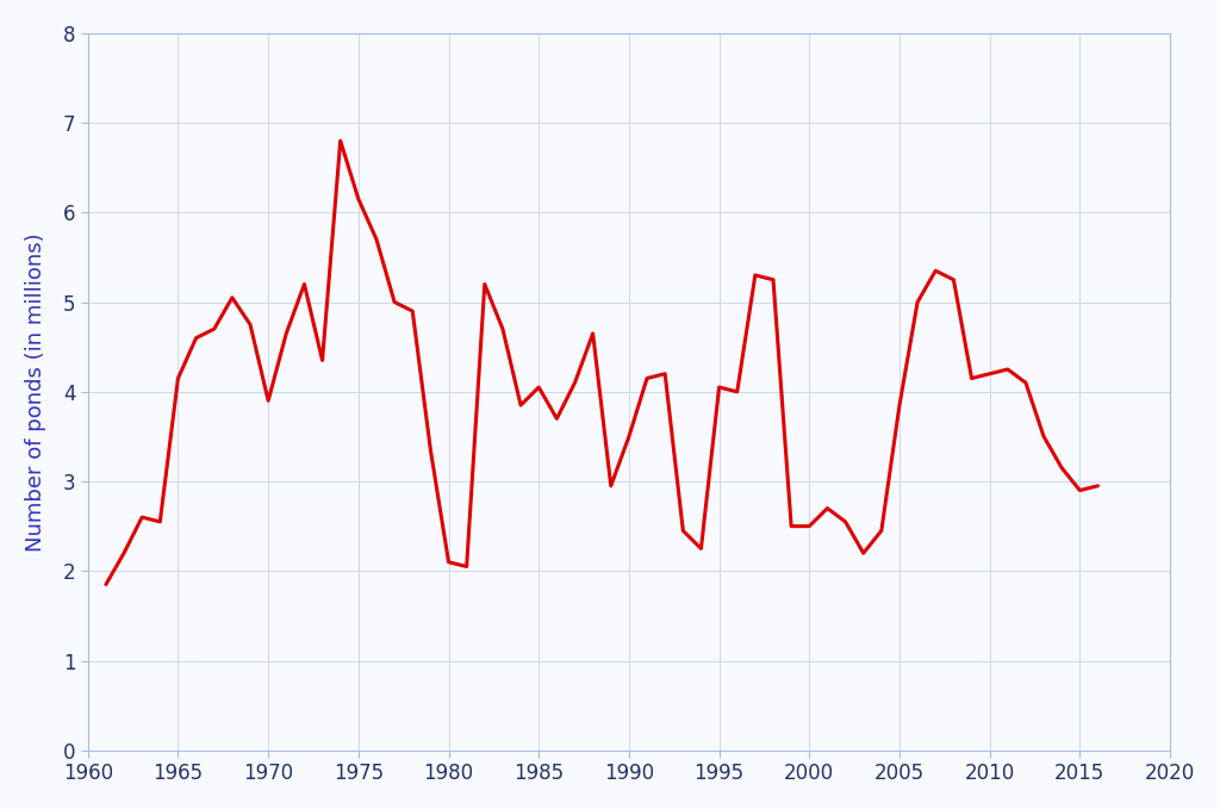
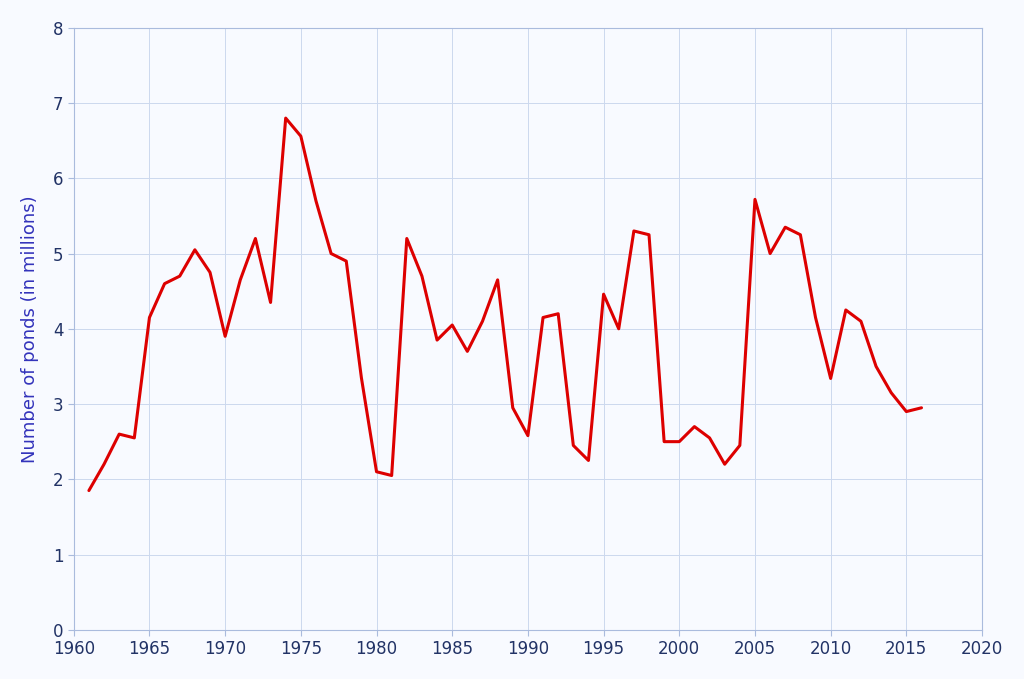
1975: 6.15 -> 6.56
1990: 3.50 -> 2.58
1995: 4.05 -> 4.46
2005: 3.85 -> 5.72
2010: 4.20 -> 3.34
